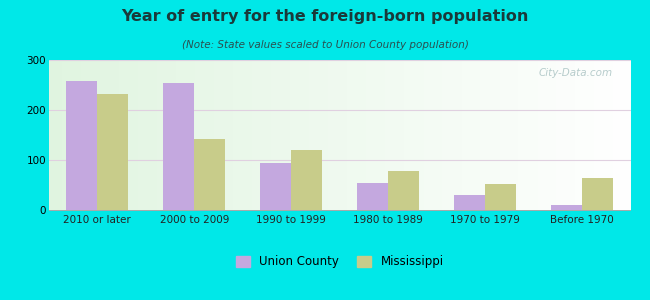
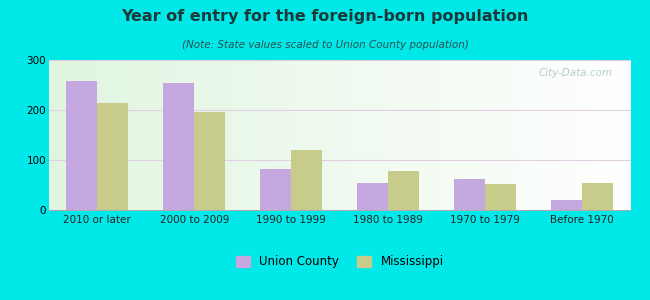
Mississippi/2010 or later: 233 -> 214
Mississippi/2000 to 2009: 143 -> 196
Union County/1990 to 1999: 95 -> 82
Union County/1970 to 1979: 30 -> 62
Union County/Before 1970: 10 -> 20
Mississippi/Before 1970: 65 -> 54
